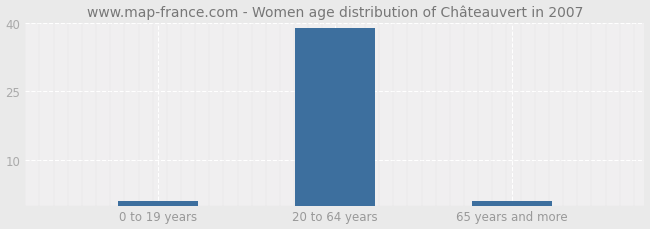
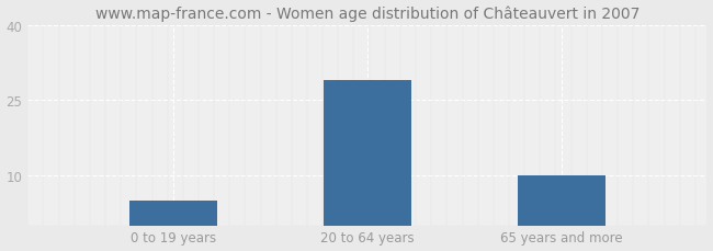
0 to 19 years: 1 -> 5
20 to 64 years: 39 -> 29
65 years and more: 1 -> 10
